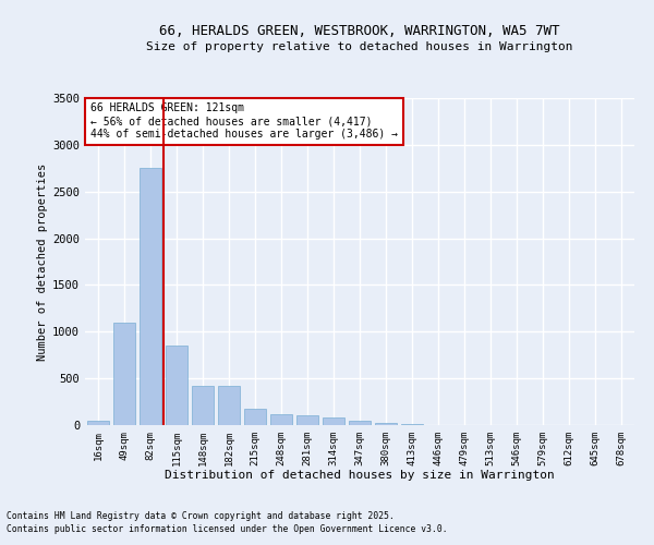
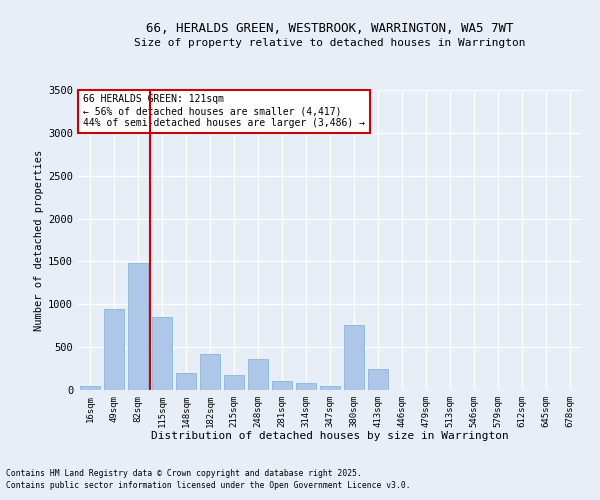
49sqm: 1100 -> 940
82sqm: 2750 -> 1480
148sqm: 420 -> 200
248sqm: 120 -> 360
380sqm: 20 -> 760
413sqm: 10 -> 240
